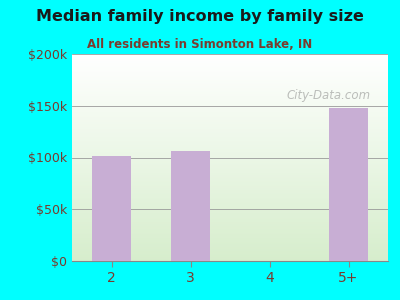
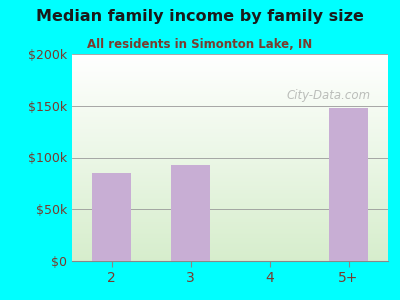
2: $101k -> $85k
3: $106k -> $93k
